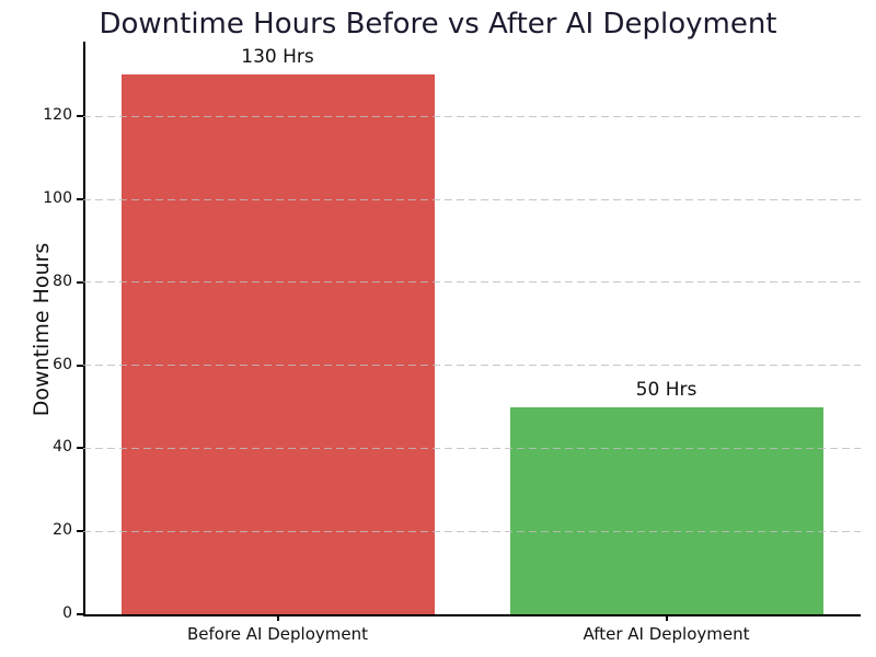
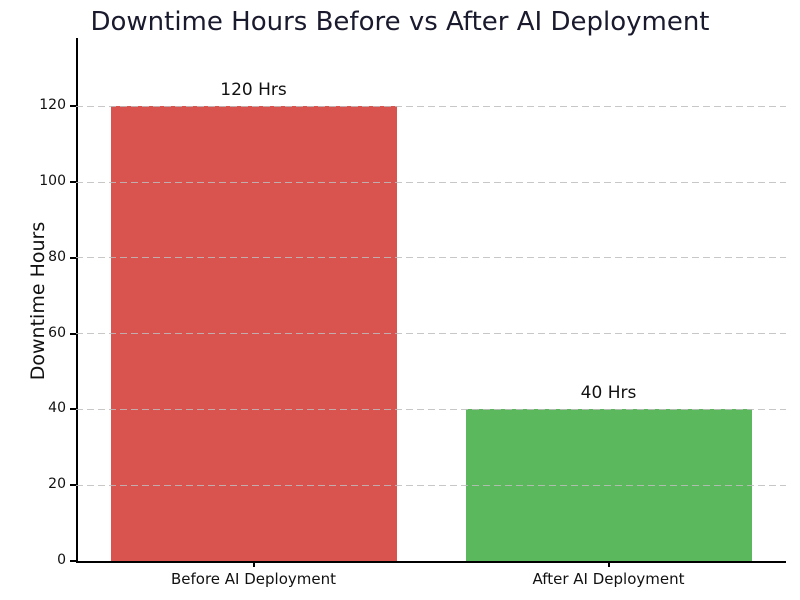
Before AI Deployment: 130 -> 120
After AI Deployment: 50 -> 40
